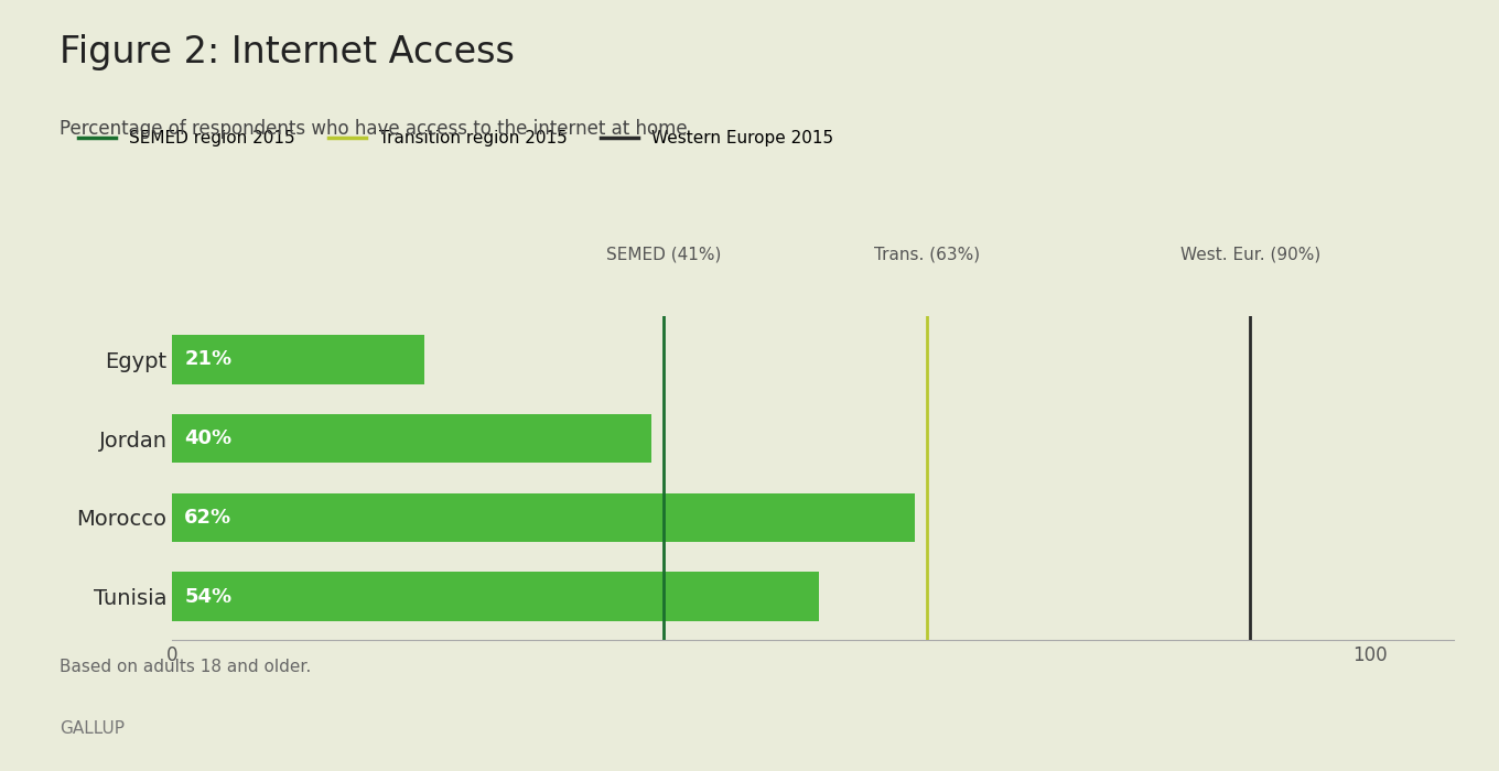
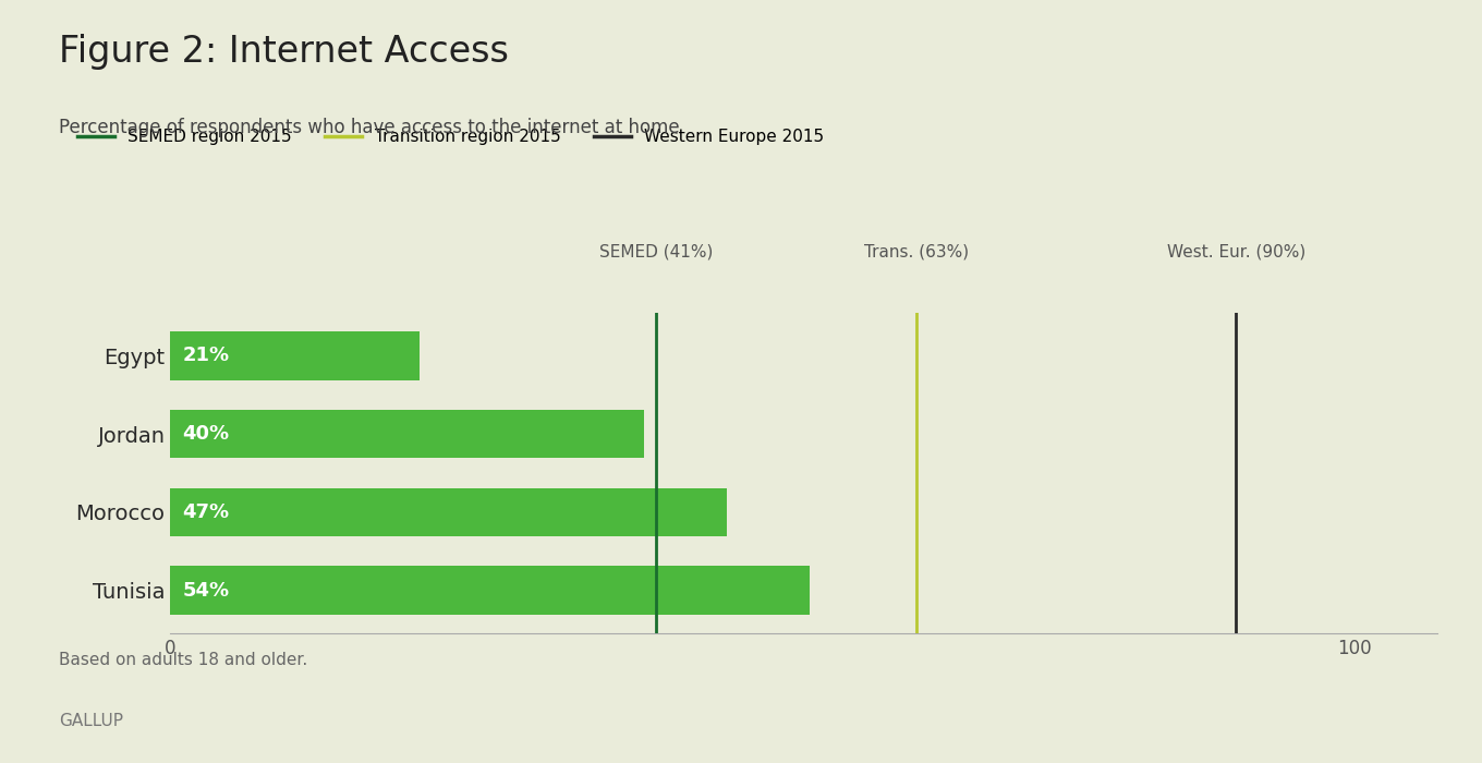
Morocco: 62% -> 47%
